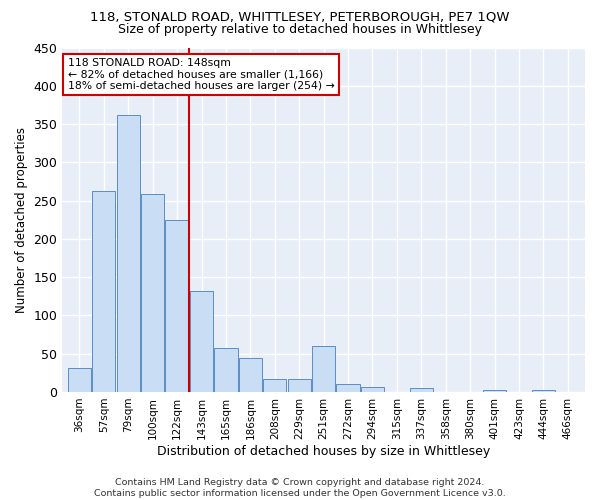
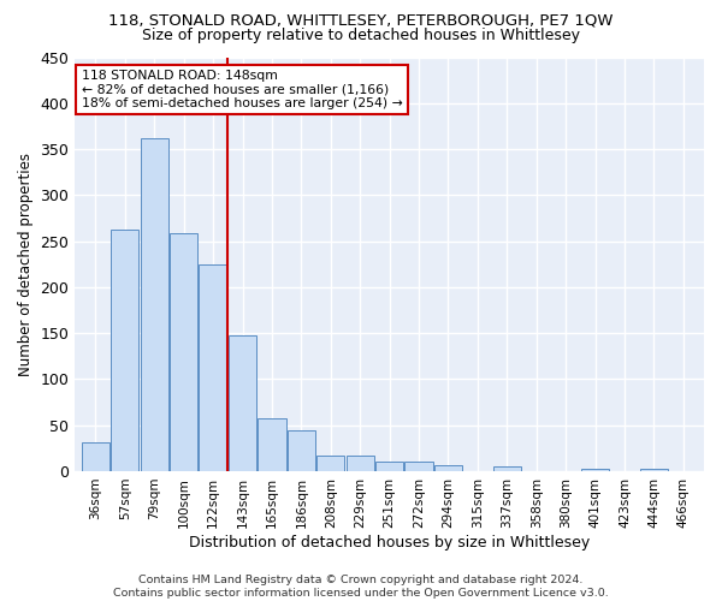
143sqm: 132 -> 148
251sqm: 60 -> 10
